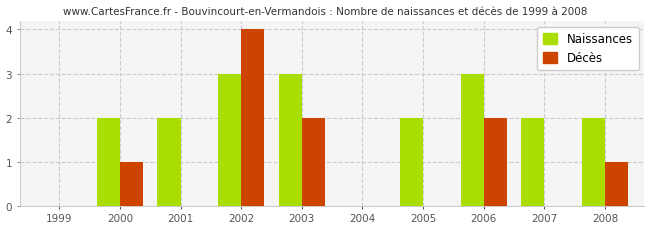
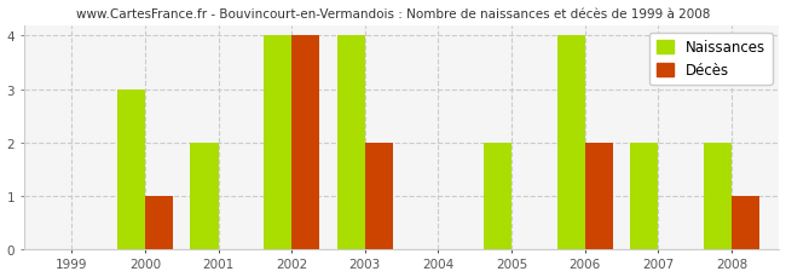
Naissances/2000: 2 -> 3
Naissances/2002: 3 -> 4
Naissances/2003: 3 -> 4
Naissances/2006: 3 -> 4
